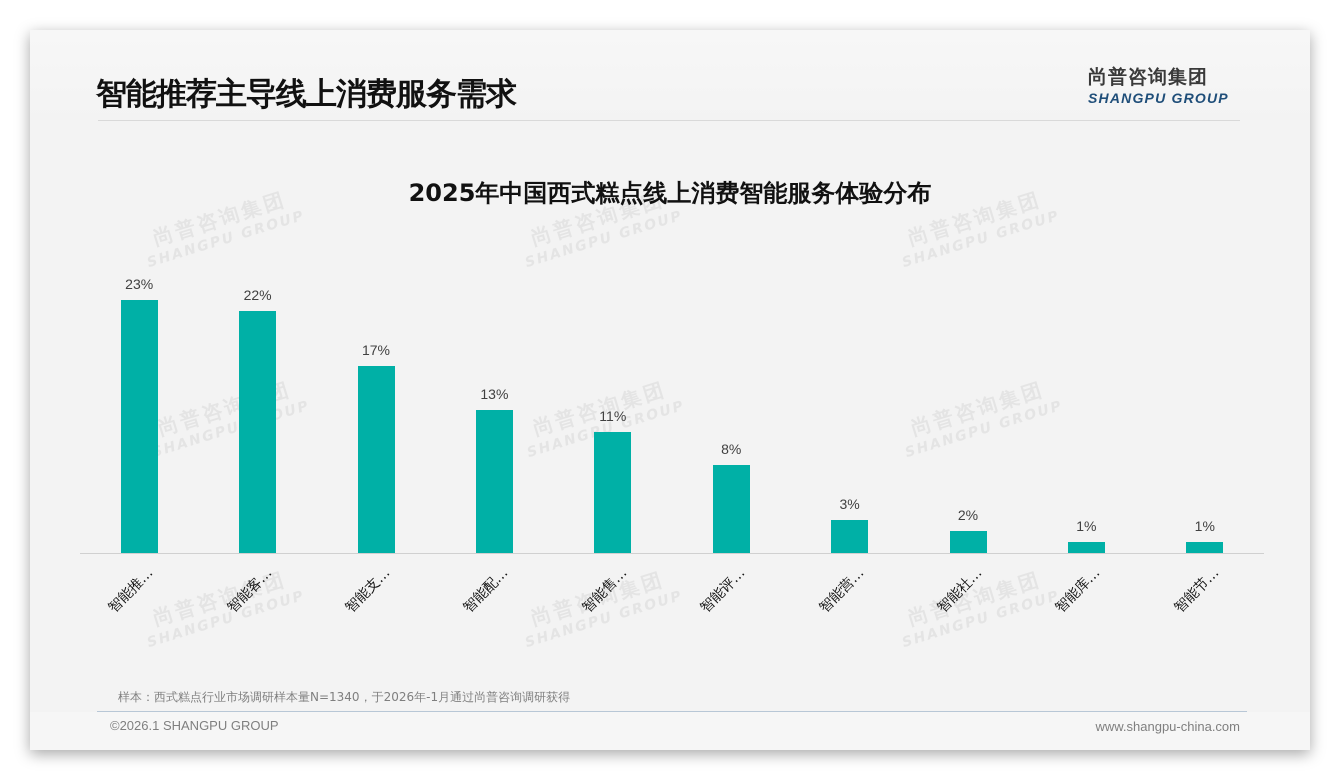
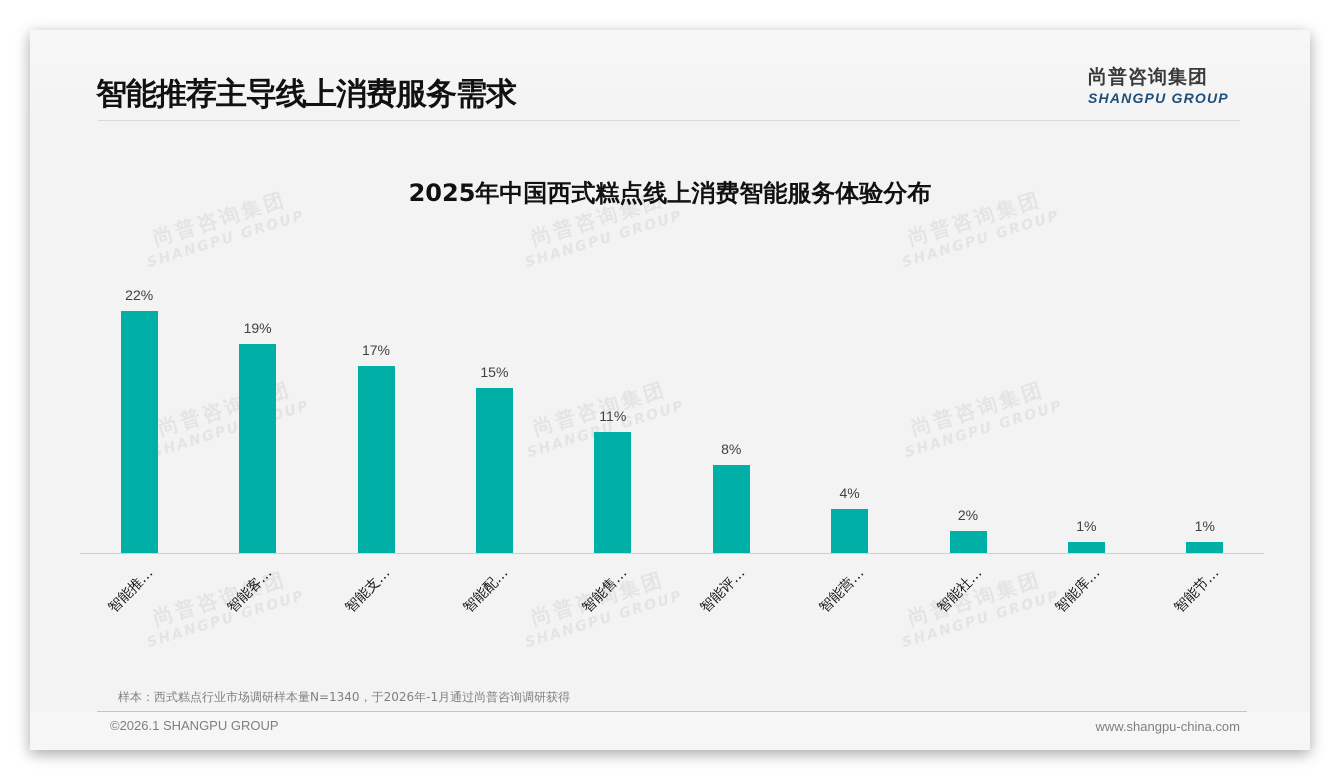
智能推…: 23% -> 22%
智能客…: 22% -> 19%
智能配…: 13% -> 15%
智能营…: 3% -> 4%
